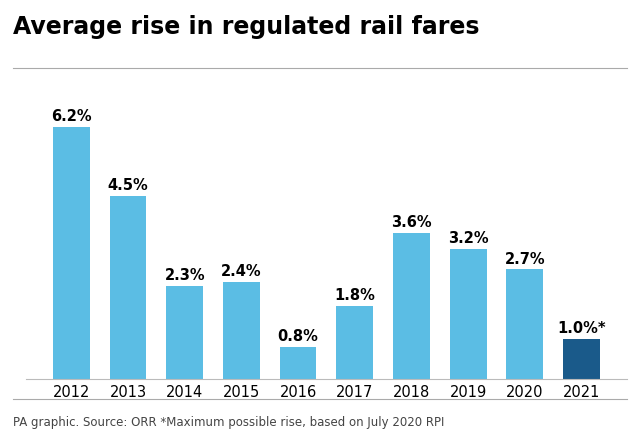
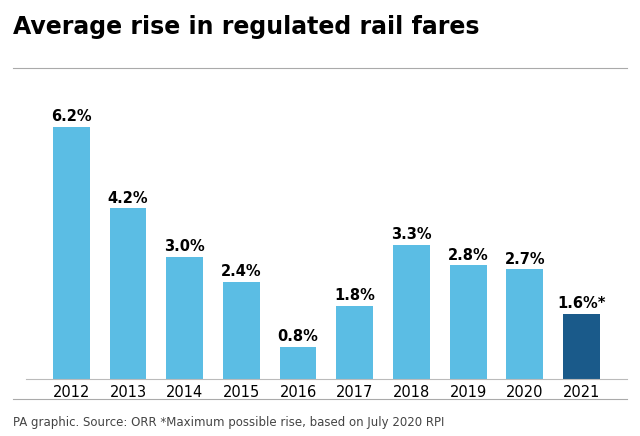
2013: 4.5% -> 4.2%
2014: 2.3% -> 3.0%
2018: 3.6% -> 3.3%
2019: 3.2% -> 2.8%
2021: 1.0%* -> 1.6%*
